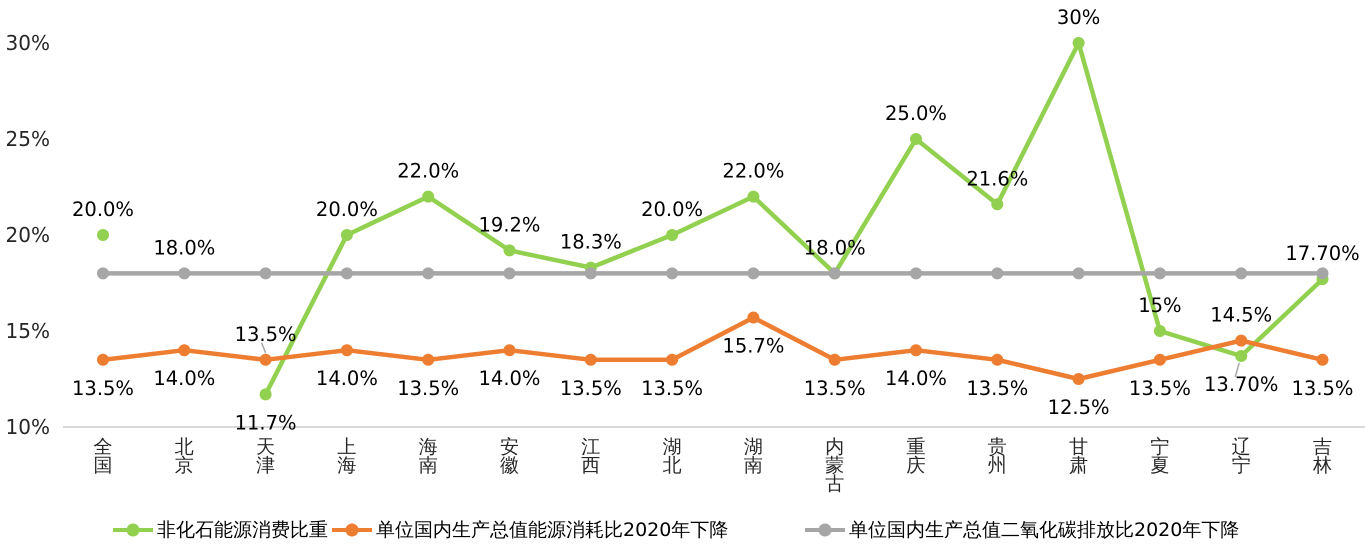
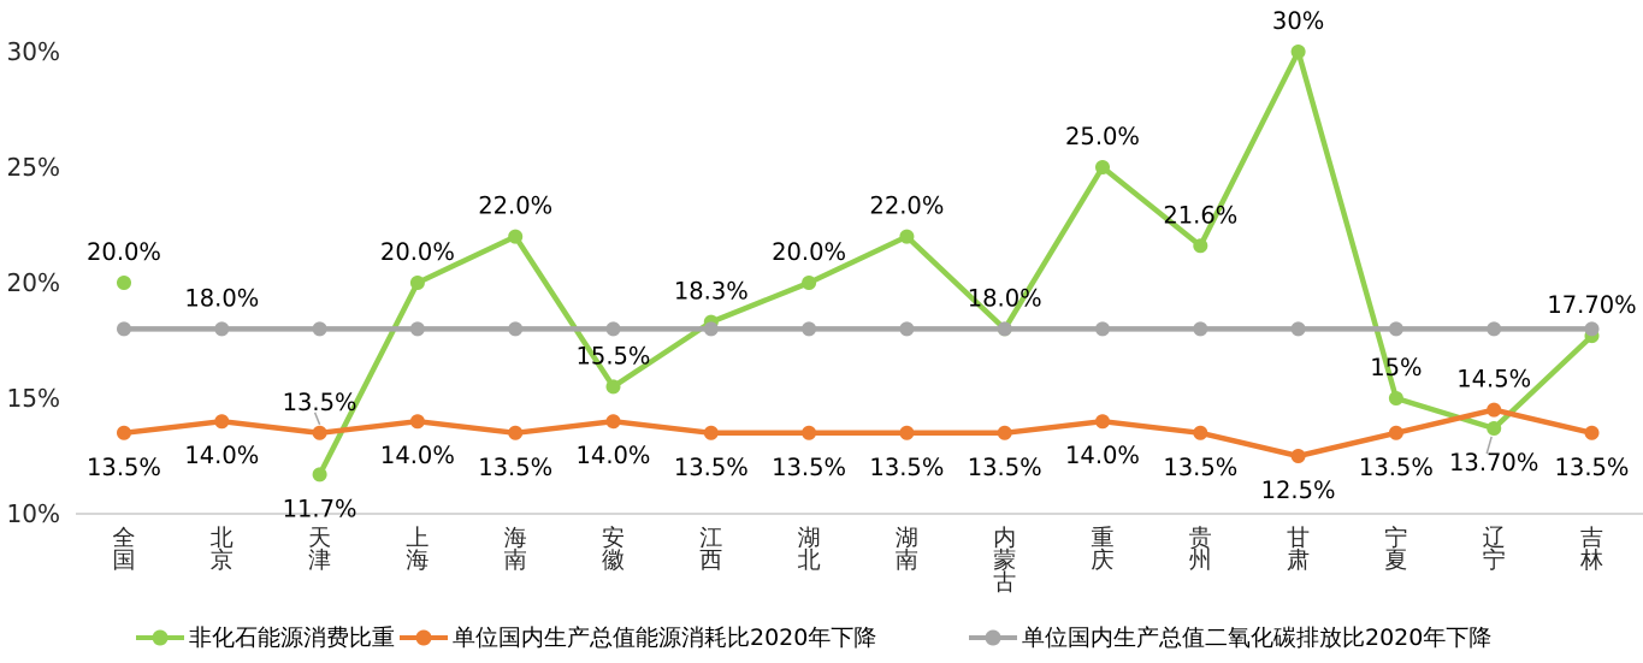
非化石能源消费比重/安徽: 19.2% -> 15.5%
单位国内生产总值能源消耗比2020年下降/湖南: 15.7% -> 13.5%
